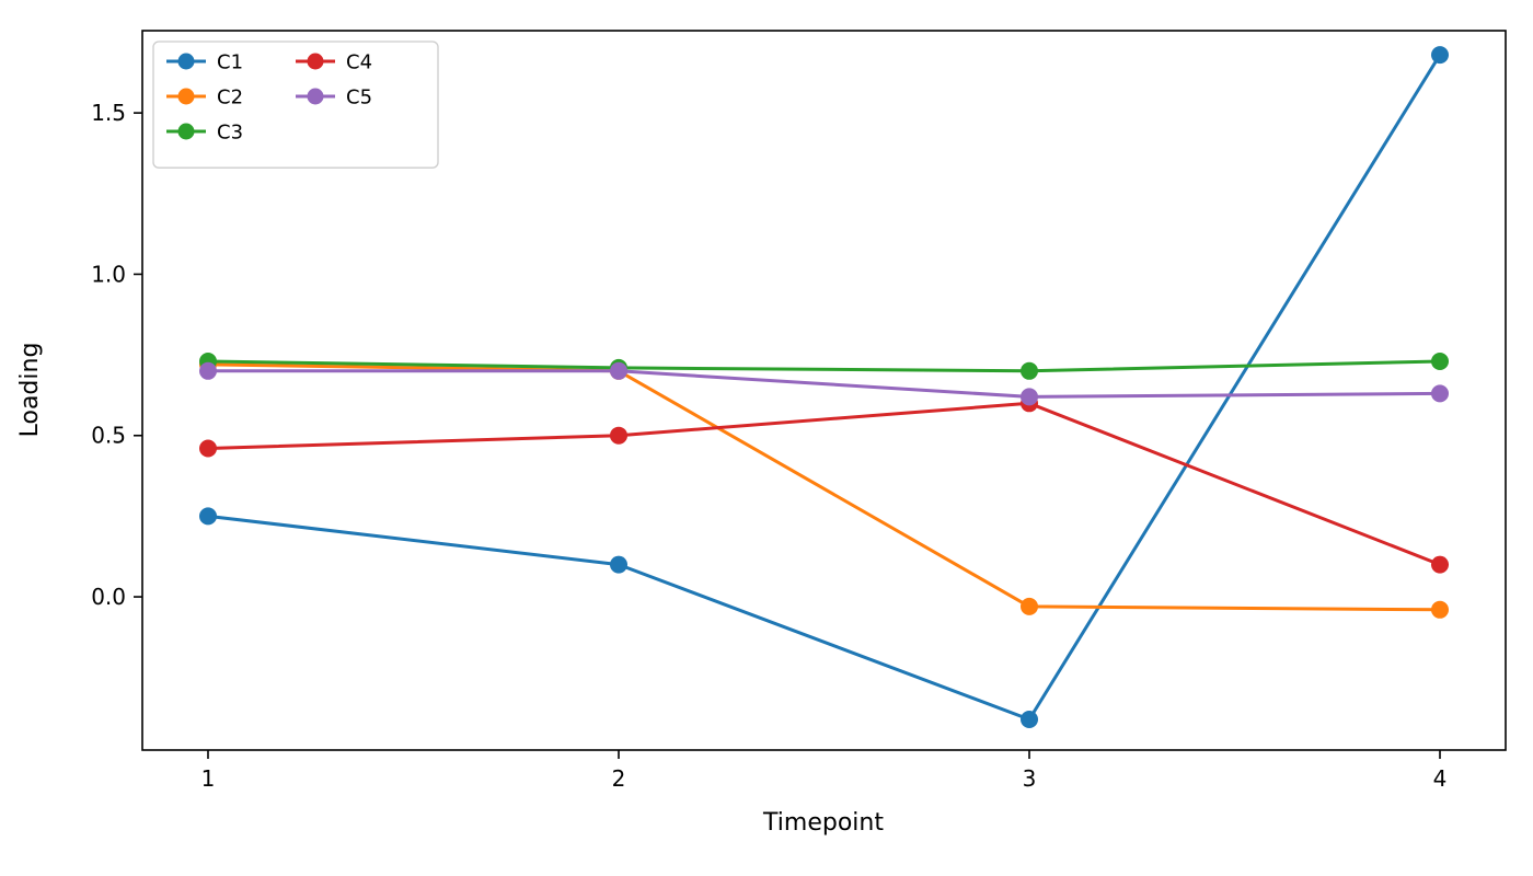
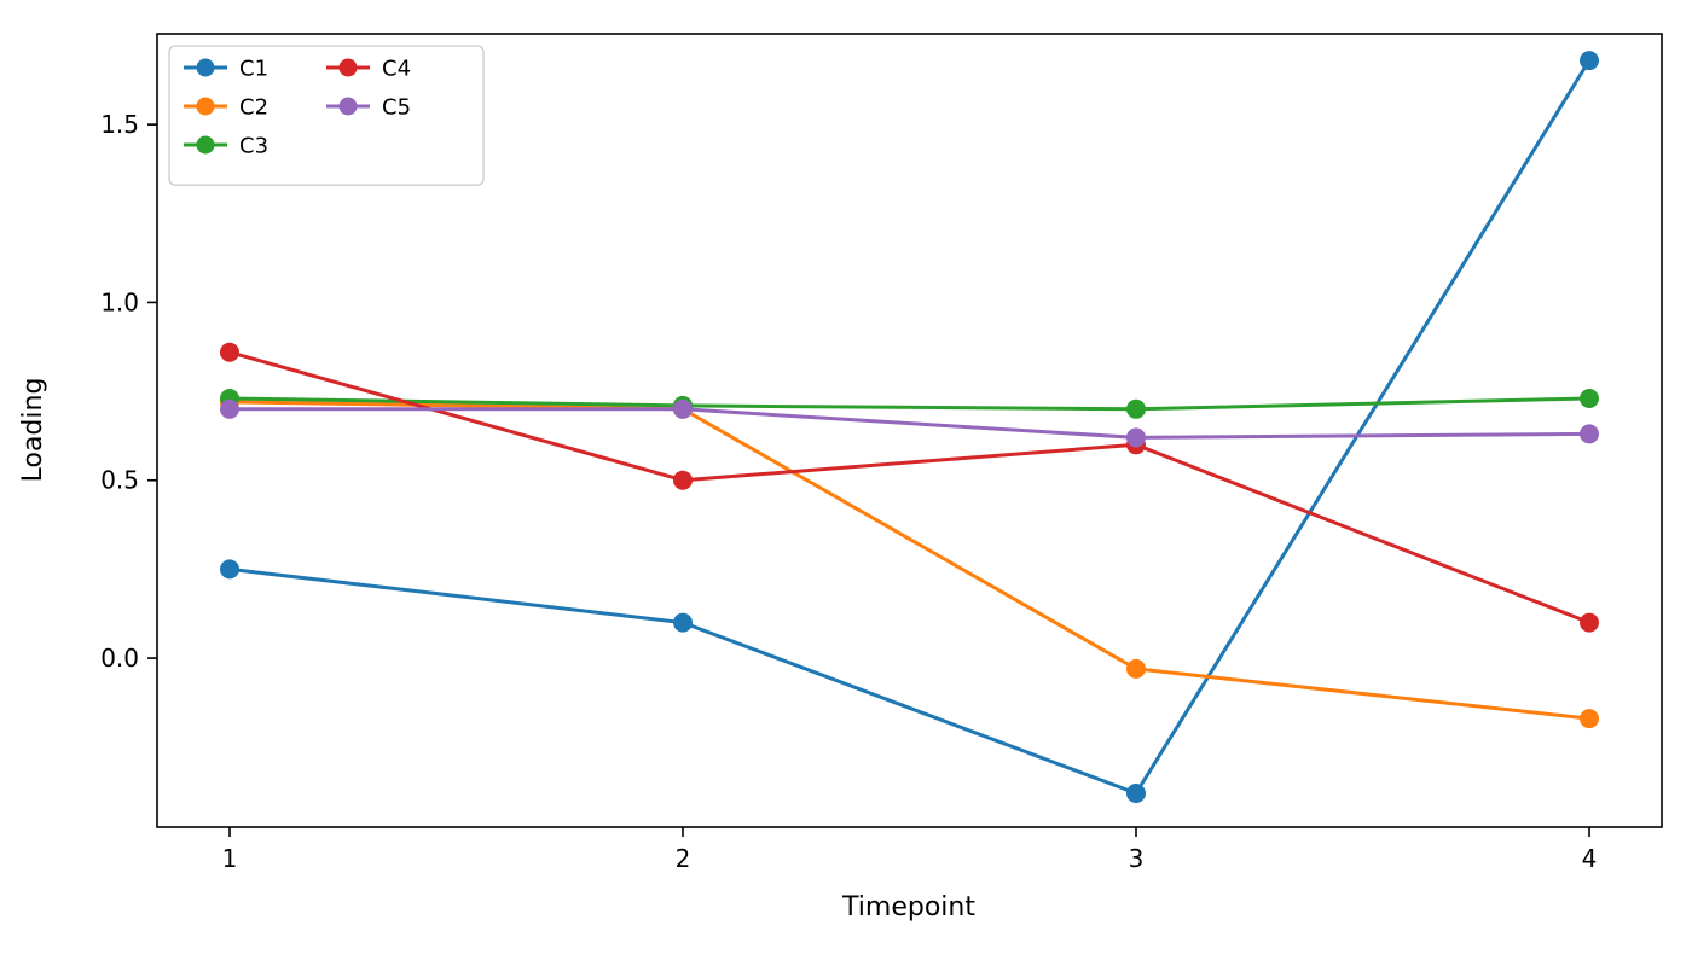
C4/1: 0.46 -> 0.86
C2/4: -0.04 -> -0.17
